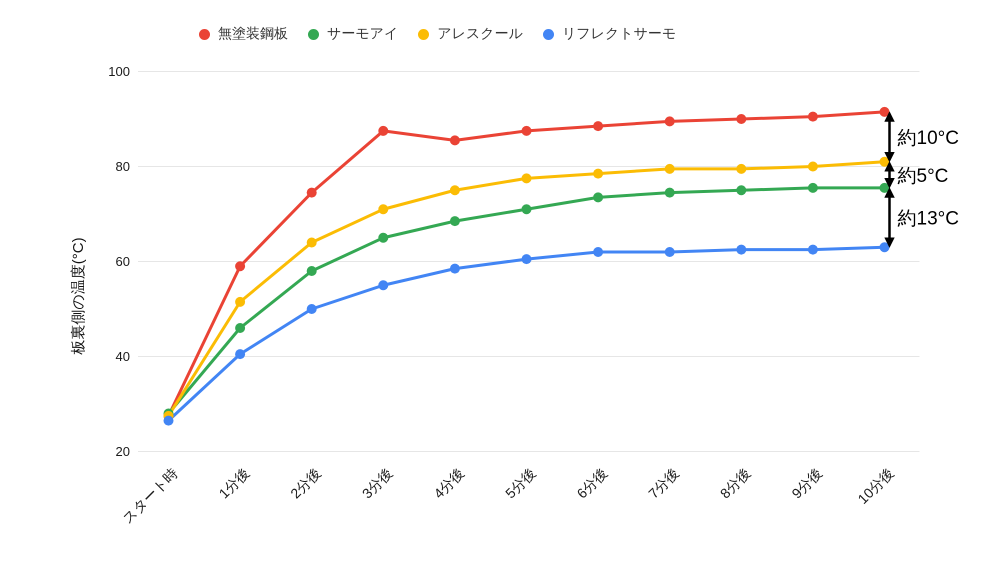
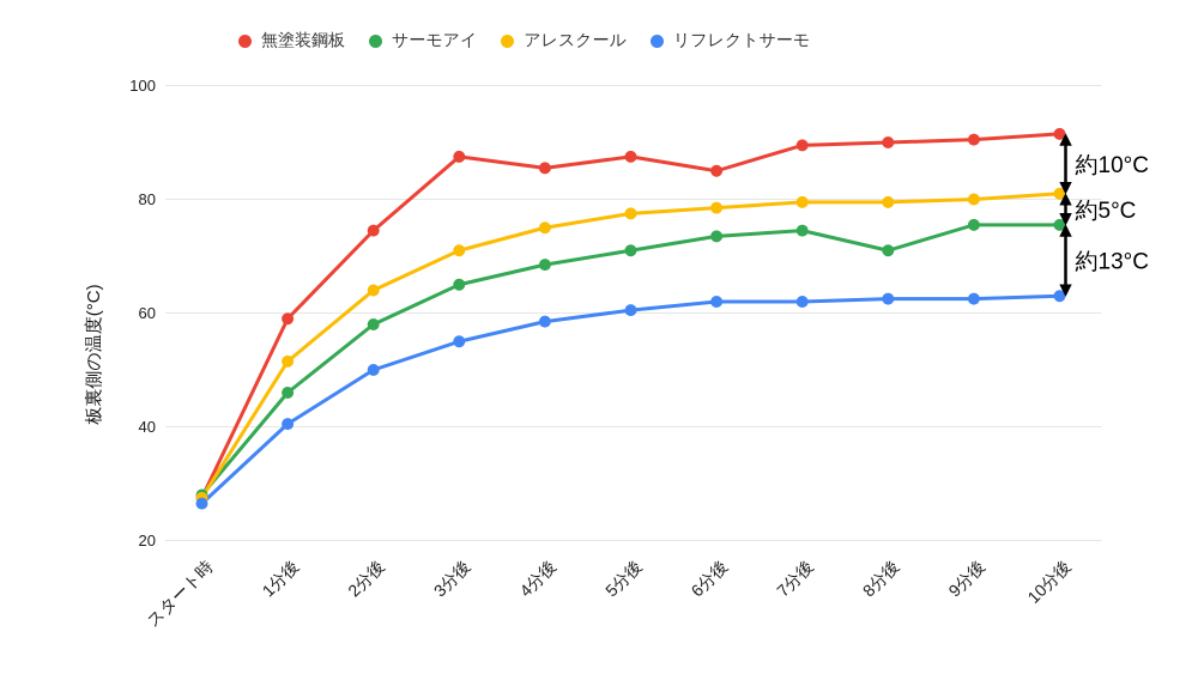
無塗装鋼板/6分後: 88 -> 85
サーモアイ/8分後: 75 -> 71
